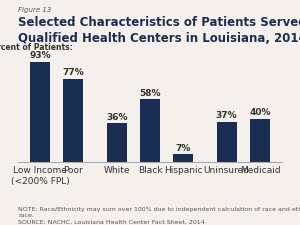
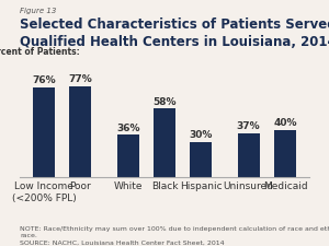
Low Income (<200% FPL): 93% -> 76%
Hispanic: 7% -> 30%
